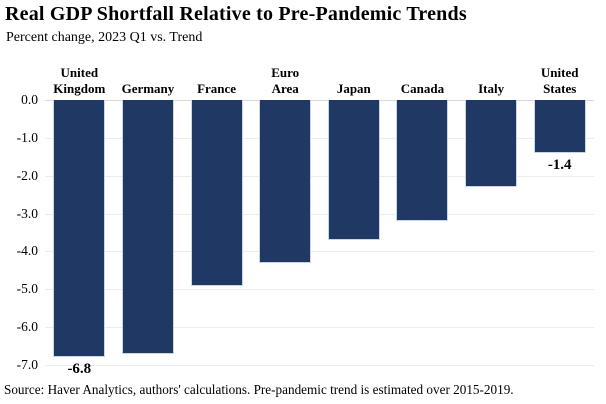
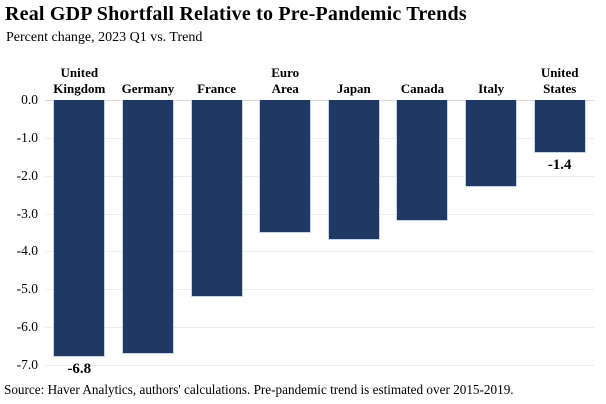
France: -4.9 -> -5.2
Euro Area: -4.3 -> -3.5
